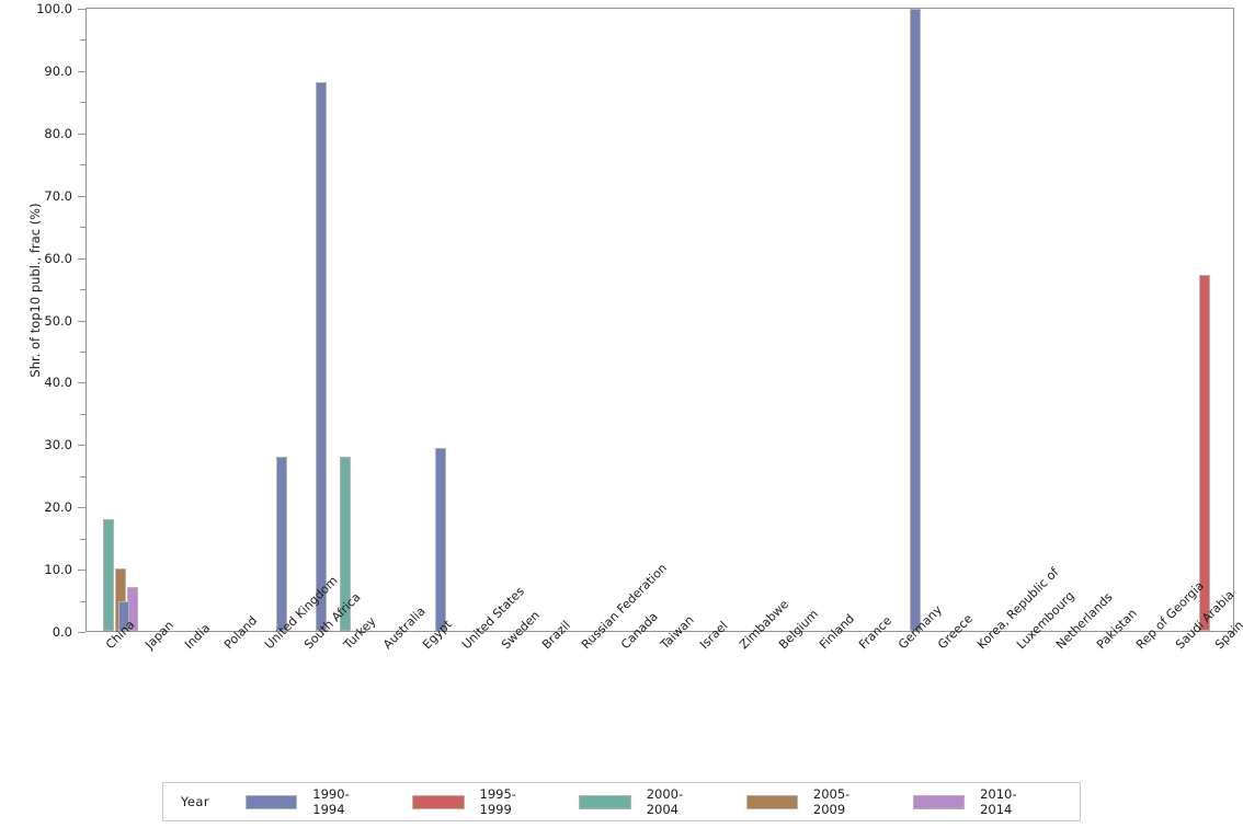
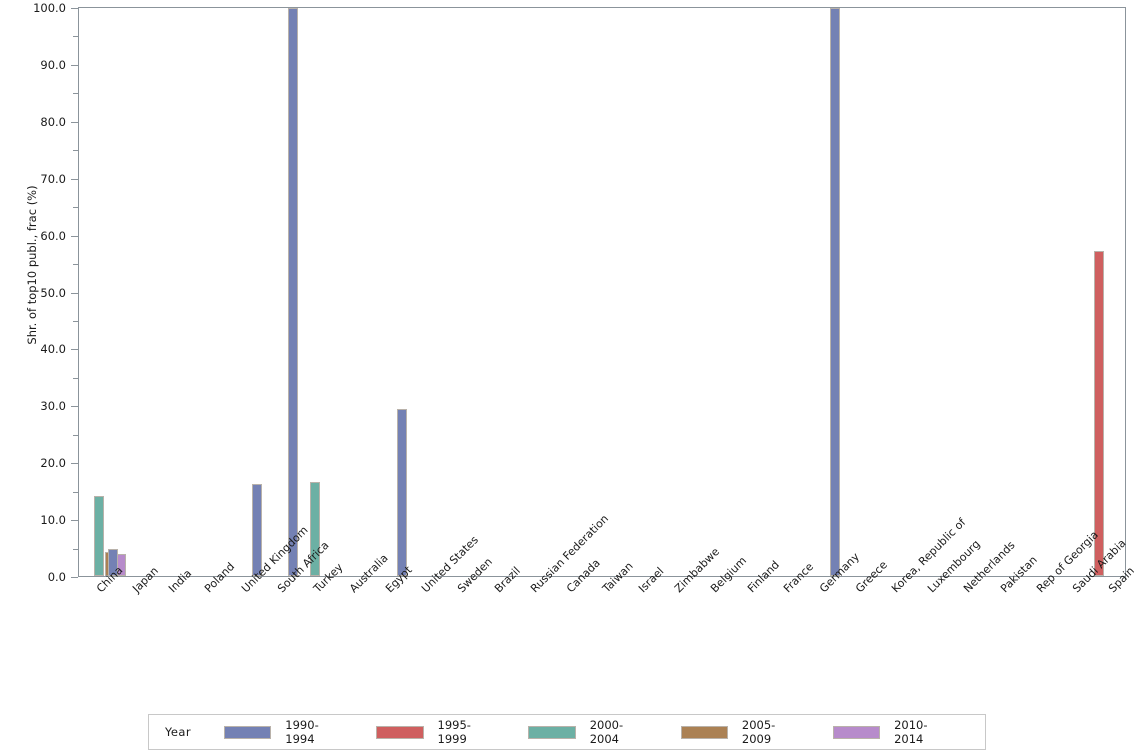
2000-2004/China: 18 -> 14
2005-2009/China: 10 -> 4
2010-2014/China: 7 -> 4
1990-1994/South Africa: 28 -> 16
1990-1994/Turkey: 88 -> 100
2000-2004/Turkey: 28 -> 17
